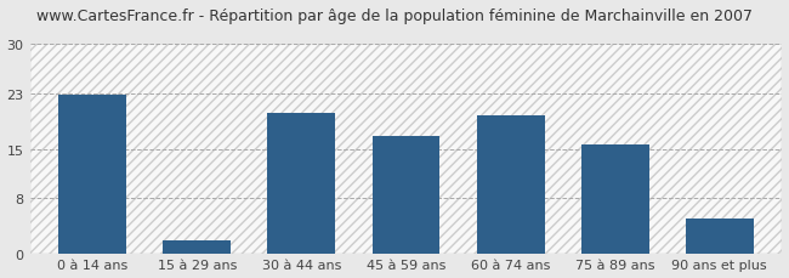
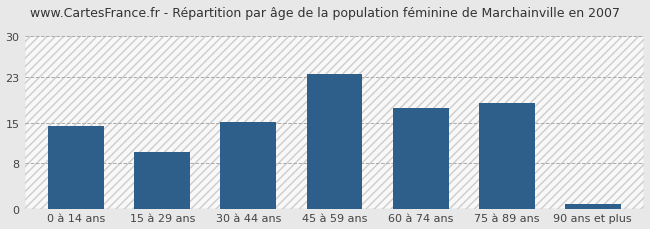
0 à 14 ans: 22.8 -> 14.5
15 à 29 ans: 2.0 -> 10.0
30 à 44 ans: 20.2 -> 15.2
45 à 59 ans: 16.8 -> 23.5
60 à 74 ans: 19.8 -> 17.5
75 à 89 ans: 15.6 -> 18.5
90 ans et plus: 5.0 -> 1.0
